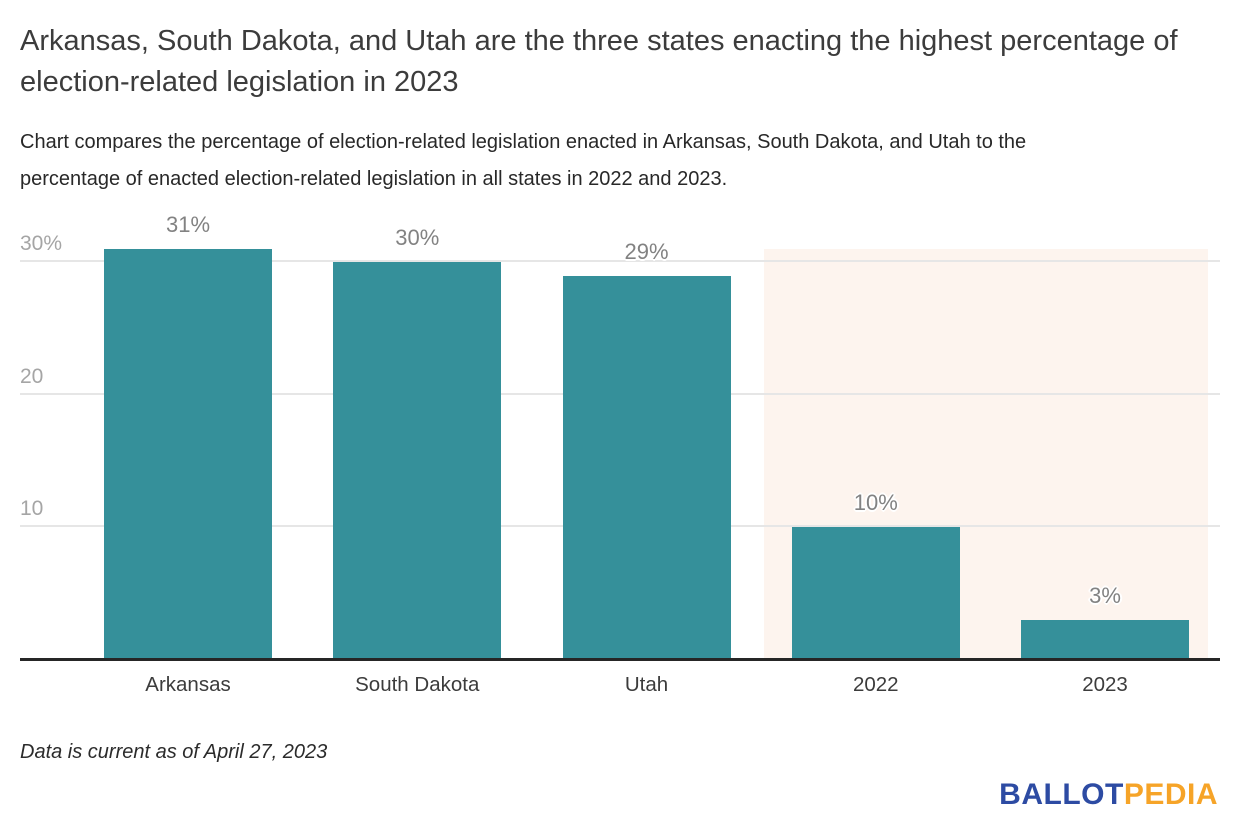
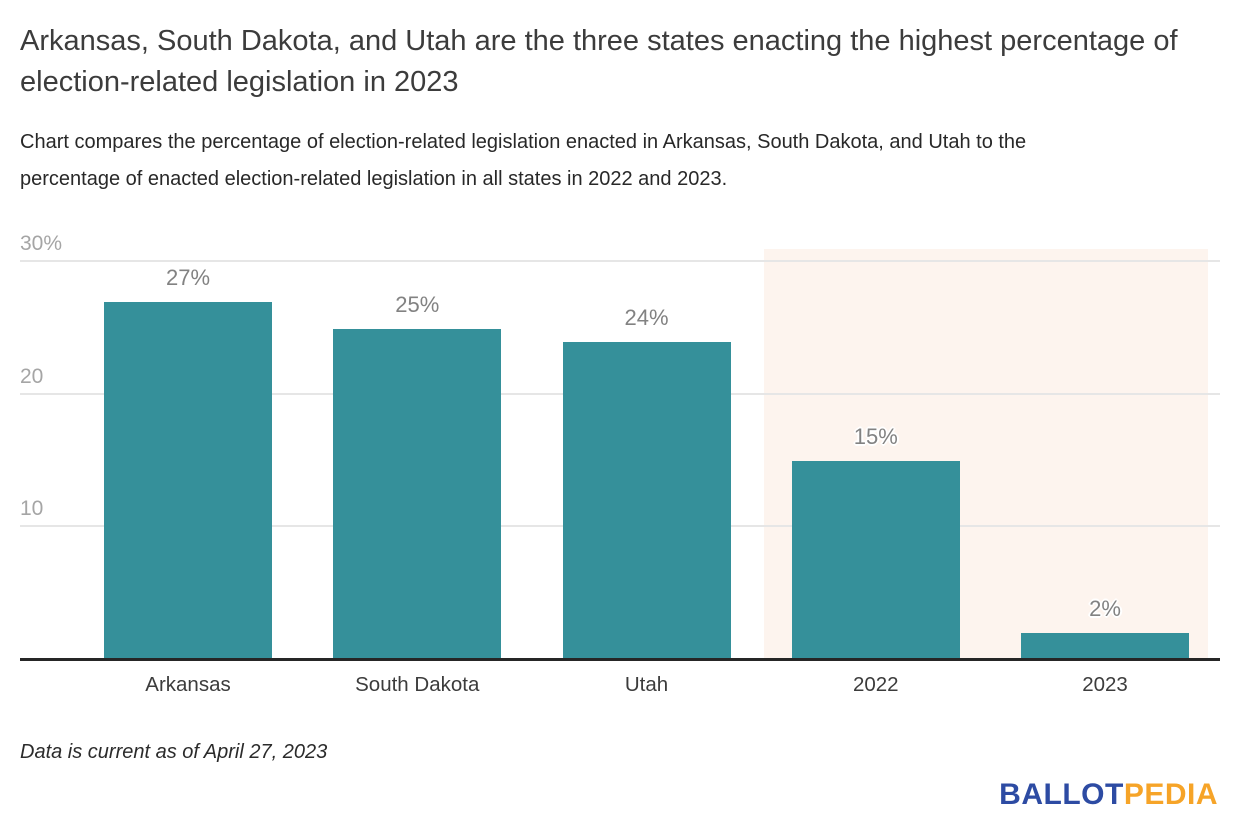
Arkansas: 31% -> 27%
South Dakota: 30% -> 25%
Utah: 29% -> 24%
2022: 10% -> 15%
2023: 3% -> 2%
